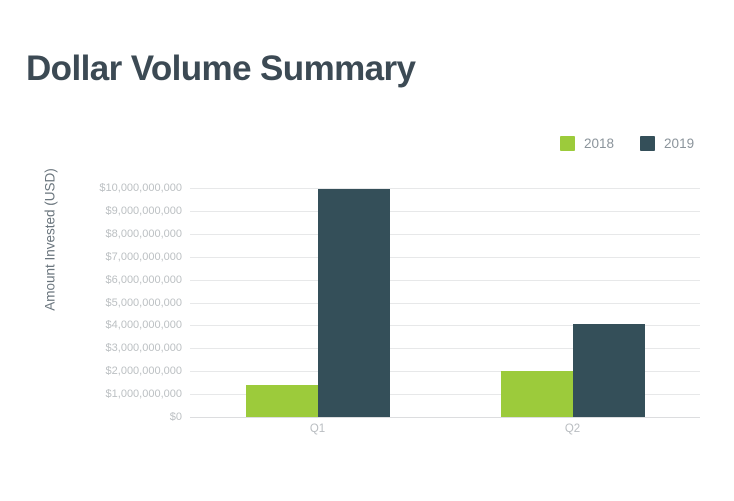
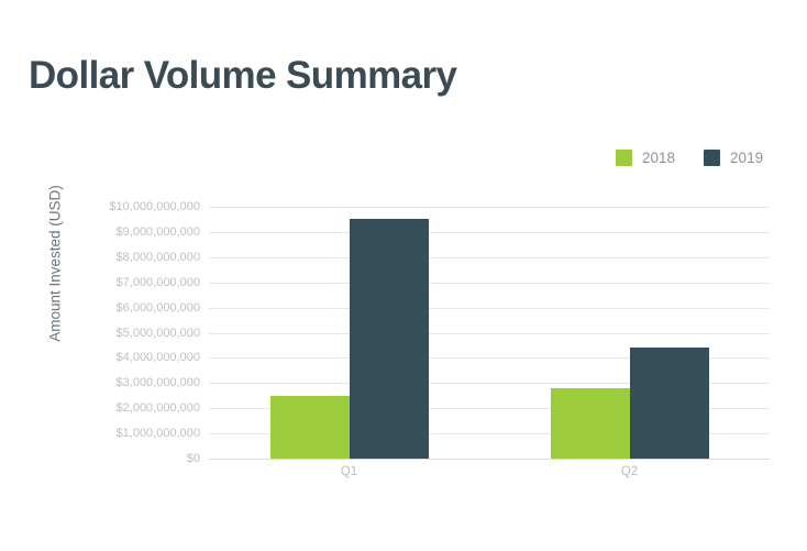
2018/Q1: $1400000000 -> $2500000000
2019/Q1: $10000000000 -> $9500000000
2018/Q2: $2000000000 -> $2800000000
2019/Q2: $4000000000 -> $4400000000
